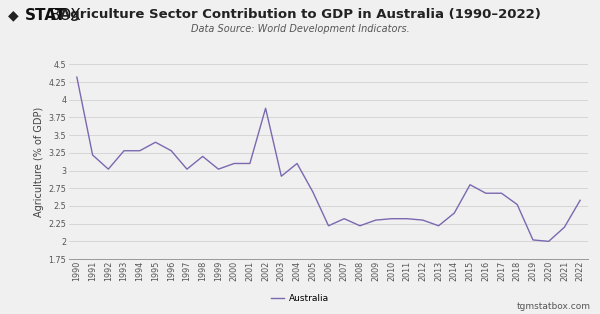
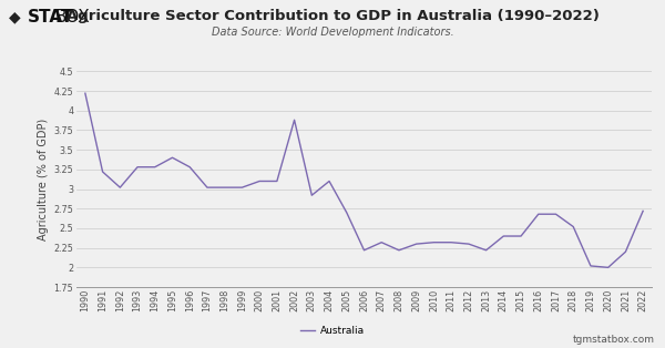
1990: 4.32 -> 4.22
1998: 3.20 -> 3.02
2015: 2.80 -> 2.40
2022: 2.58 -> 2.72
